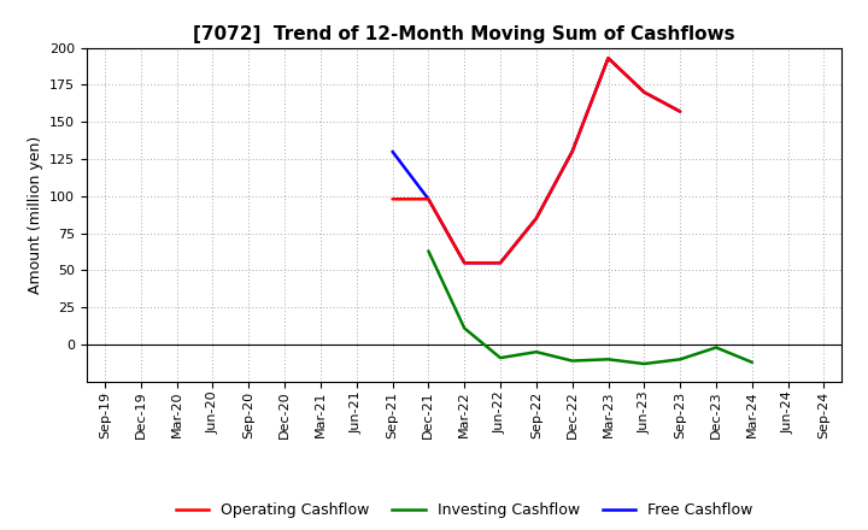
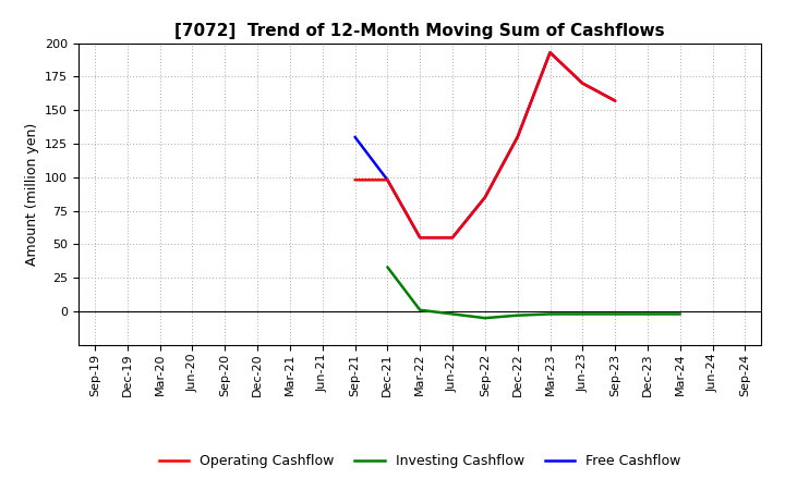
Investing Cashflow/Dec-21: 63 -> 33
Investing Cashflow/Mar-22: 11 -> 1
Investing Cashflow/Jun-22: -9 -> -2
Investing Cashflow/Dec-22: -11 -> -3
Investing Cashflow/Mar-23: -10 -> -2
Investing Cashflow/Jun-23: -13 -> -2
Investing Cashflow/Sep-23: -10 -> -2
Investing Cashflow/Mar-24: -12 -> -2
